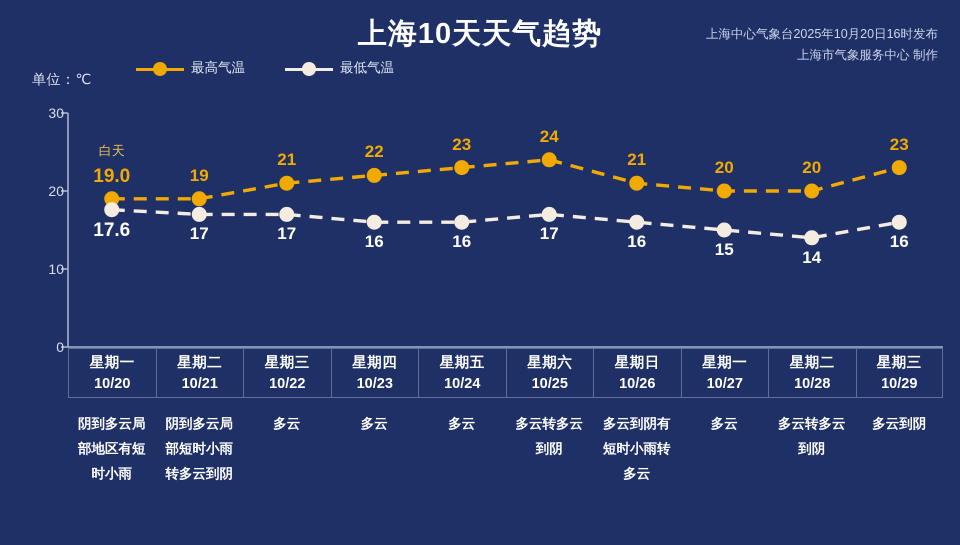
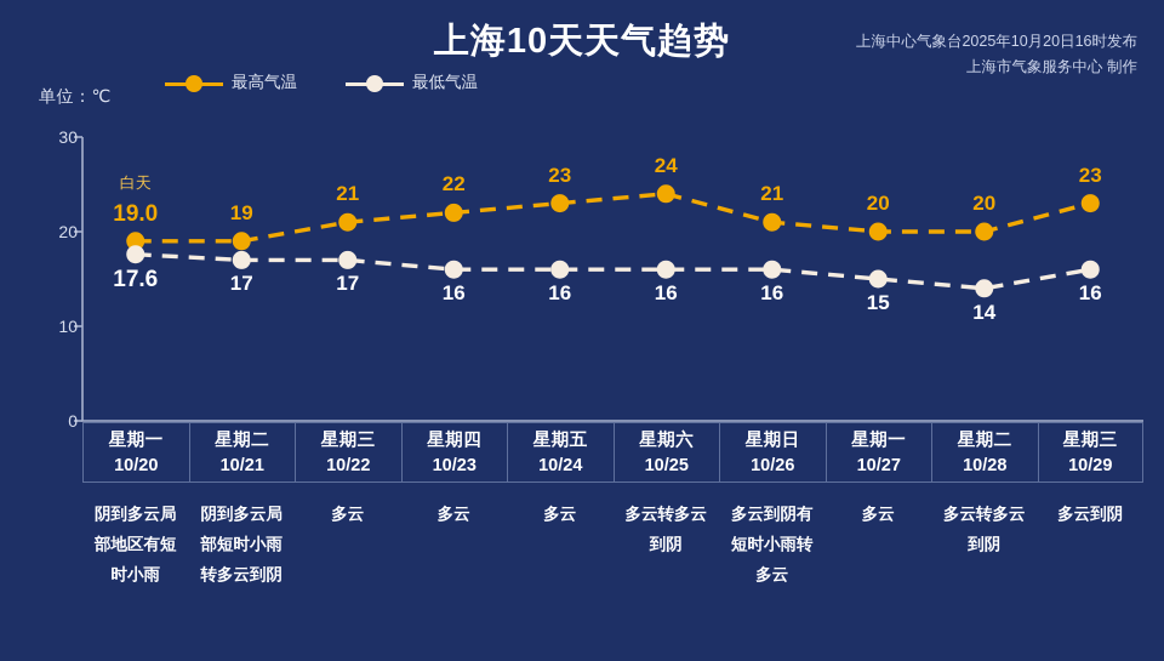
最低气温/10/25: 17 -> 16
